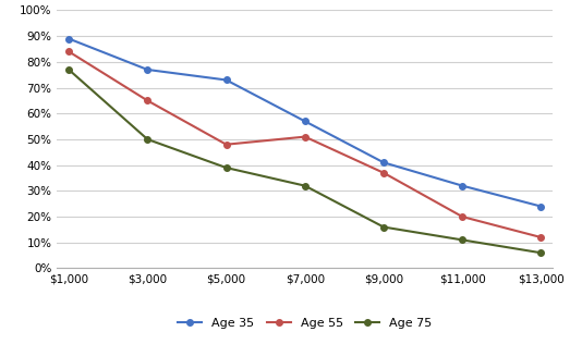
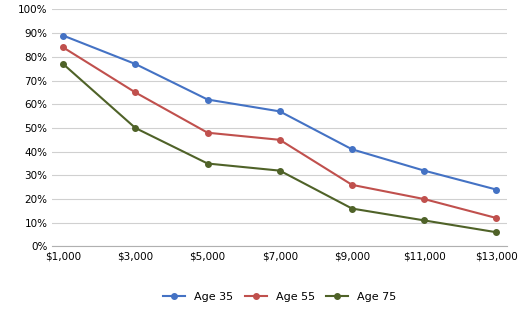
Age 35/$5,000: 73% -> 62%
Age 75/$5,000: 39% -> 35%
Age 55/$7,000: 51% -> 45%
Age 55/$9,000: 37% -> 26%
